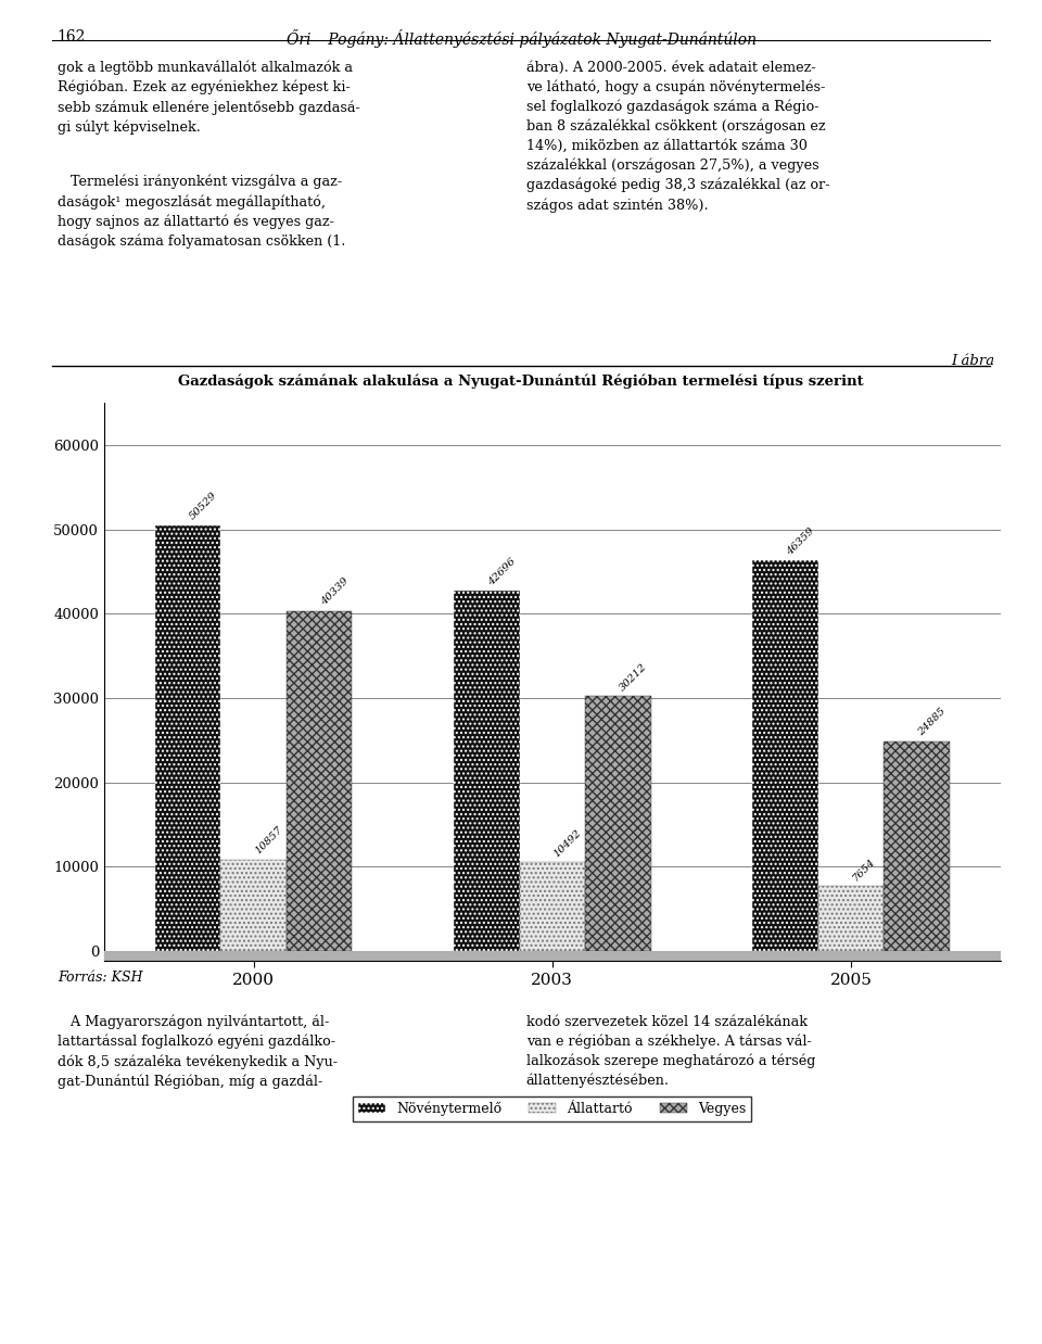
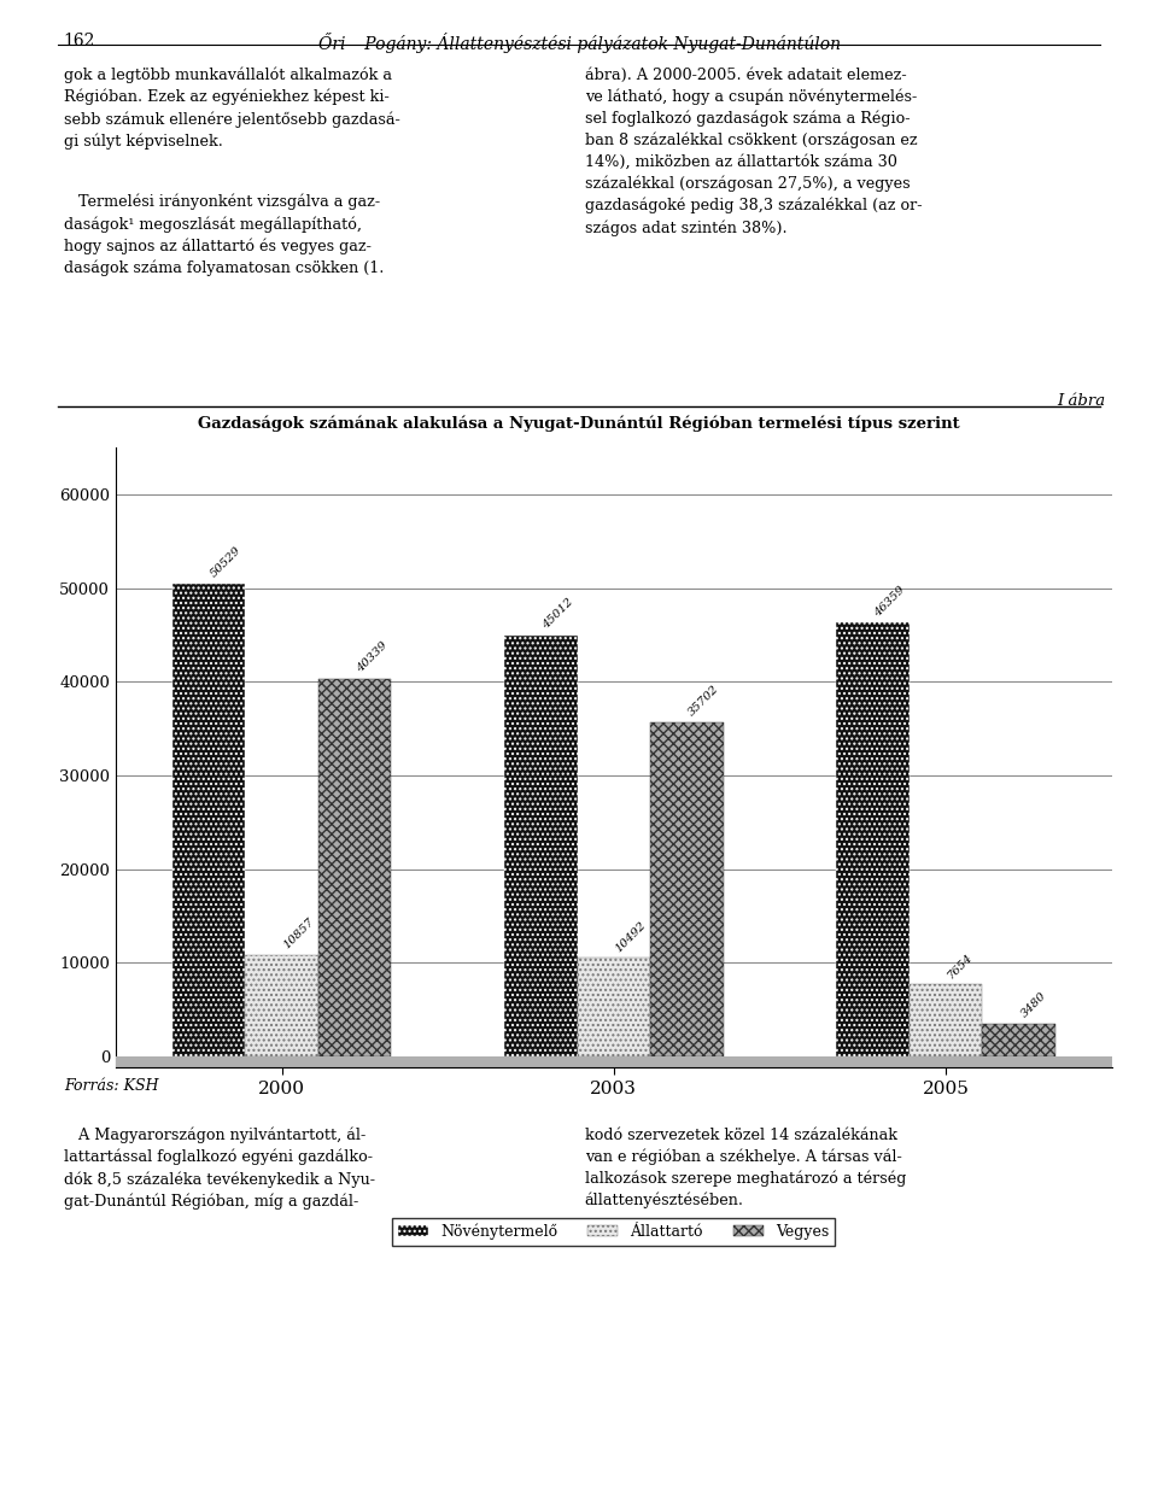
Növénytermelő/2003: 42696 -> 45012
Vegyes/2003: 30212 -> 35702
Vegyes/2005: 24885 -> 3480
